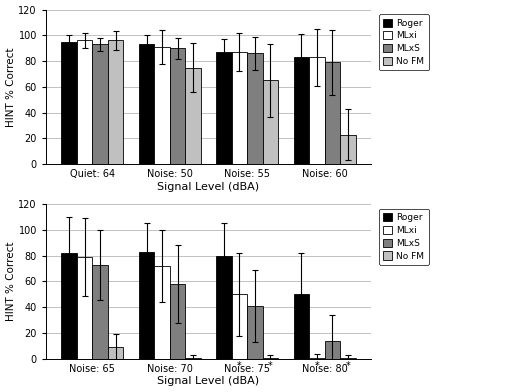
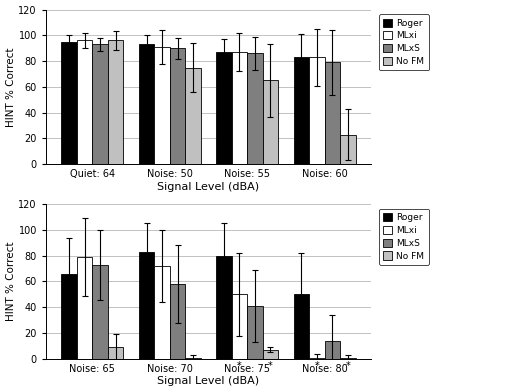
Roger/Noise: 65: 82 -> 66
No FM/Noise: 75: 1 -> 7
